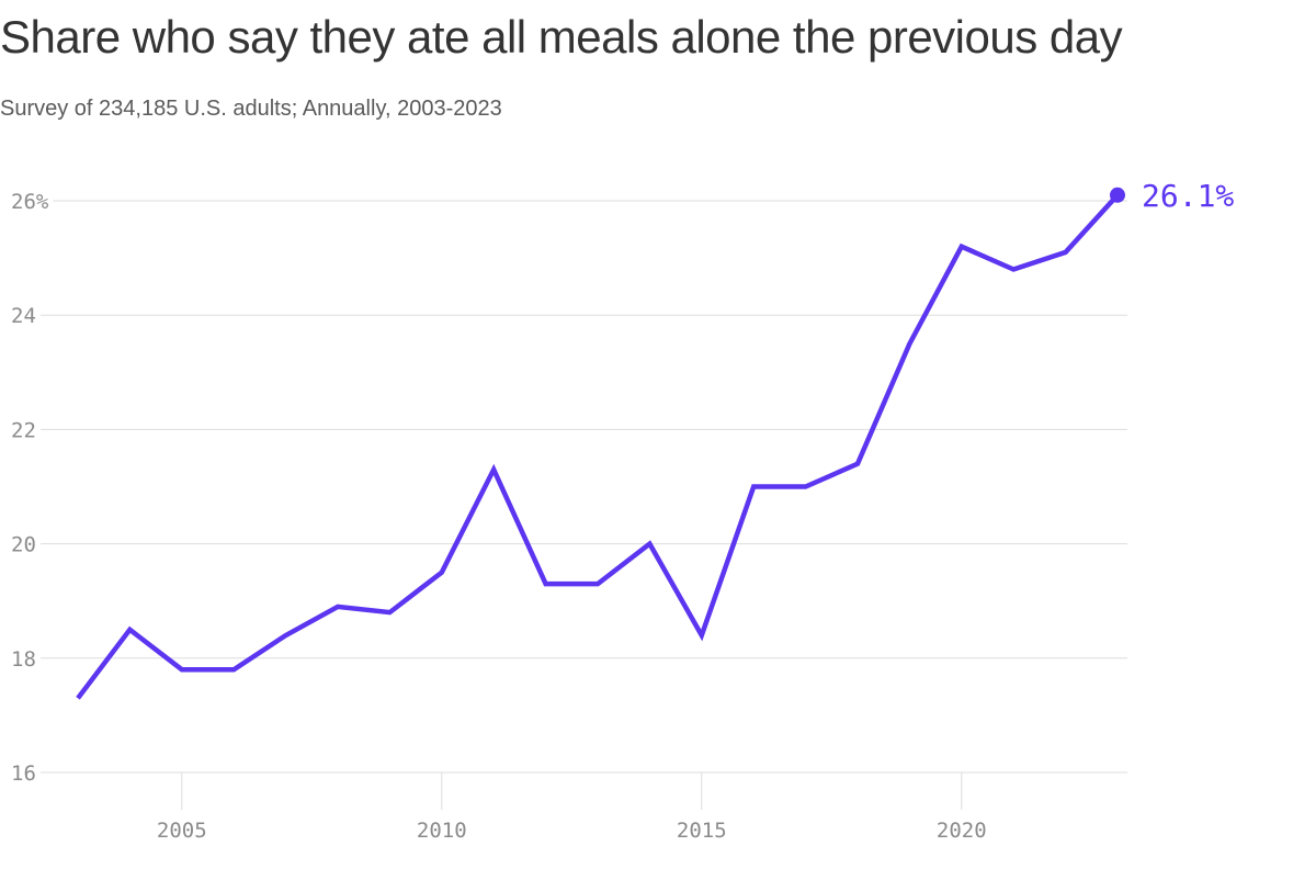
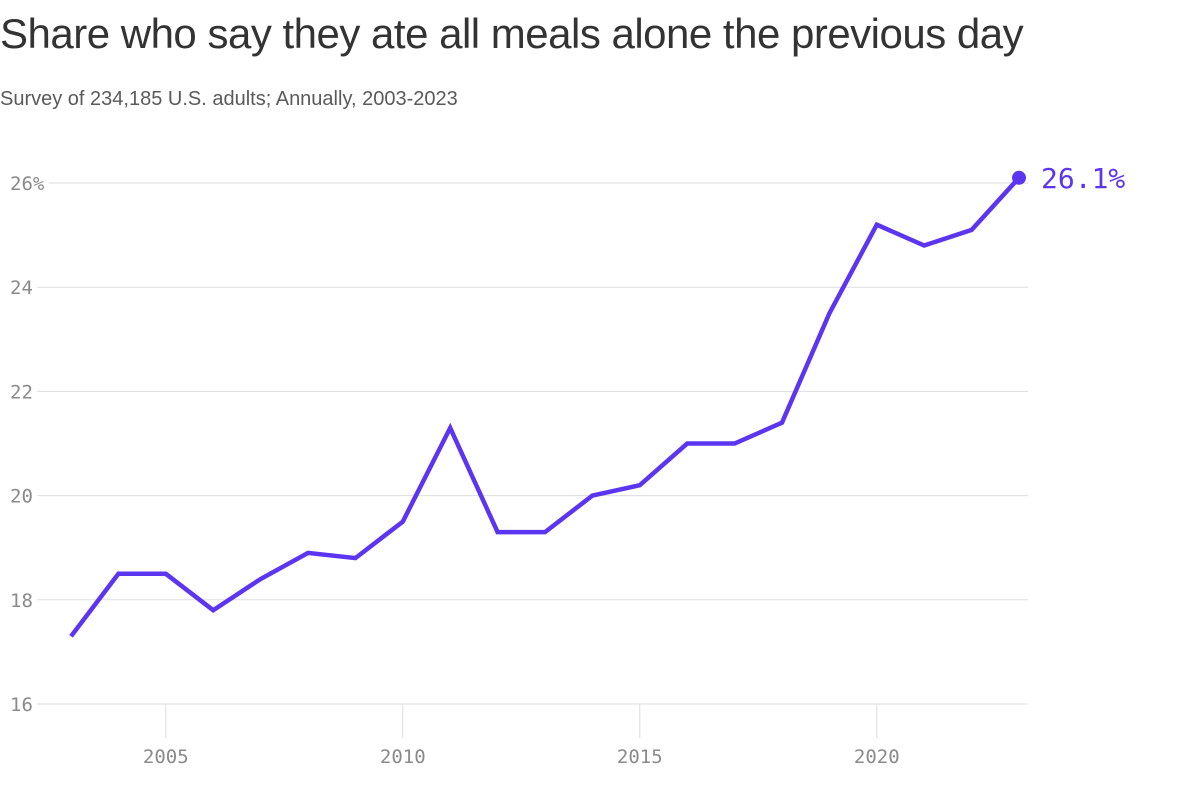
2005: 17.8% -> 18.5%
2015: 18.4% -> 20.2%
